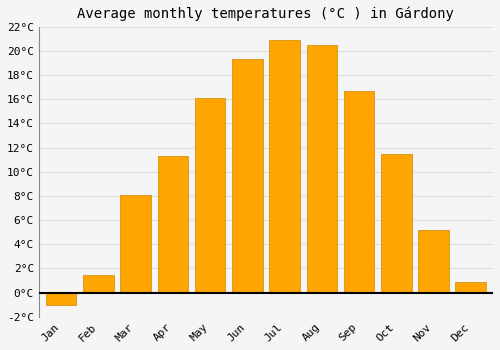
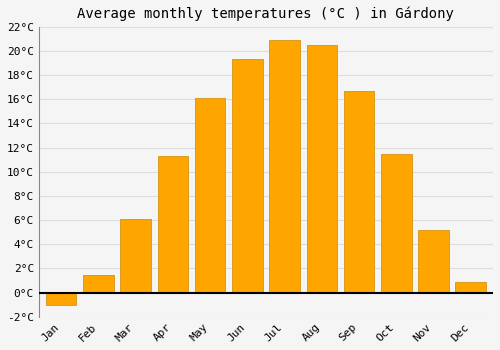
Mar: 8.1°C -> 6.1°C
